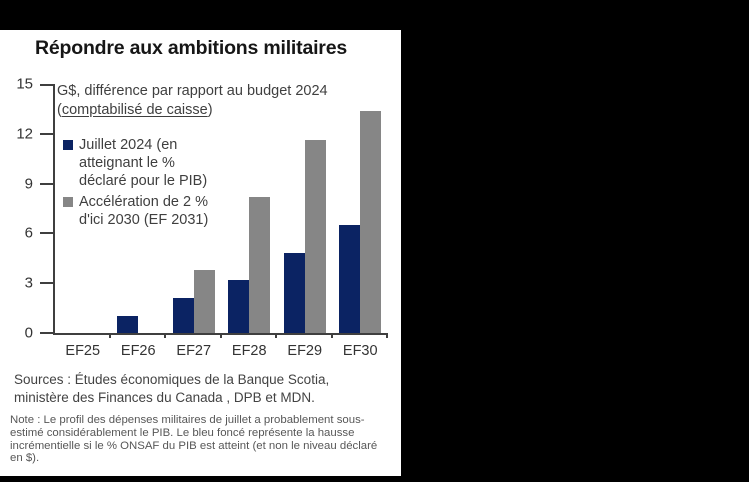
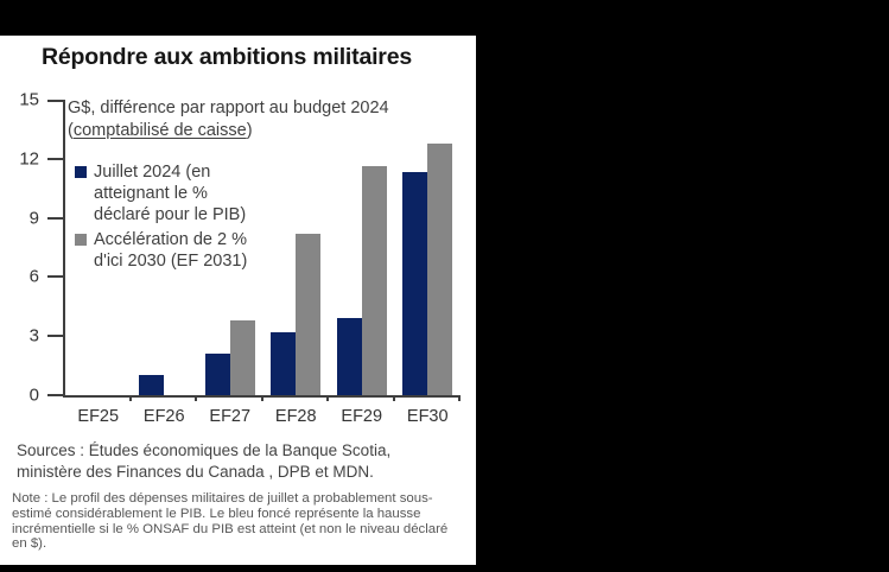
Juillet 2024 (en atteignant le % déclaré pour le PIB)/EF29: 4.8 -> 3.9
Juillet 2024 (en atteignant le % déclaré pour le PIB)/EF30: 6.5 -> 11.3
Accélération de 2 % d'ici 2030 (EF 2031)/EF30: 13.4 -> 12.8
